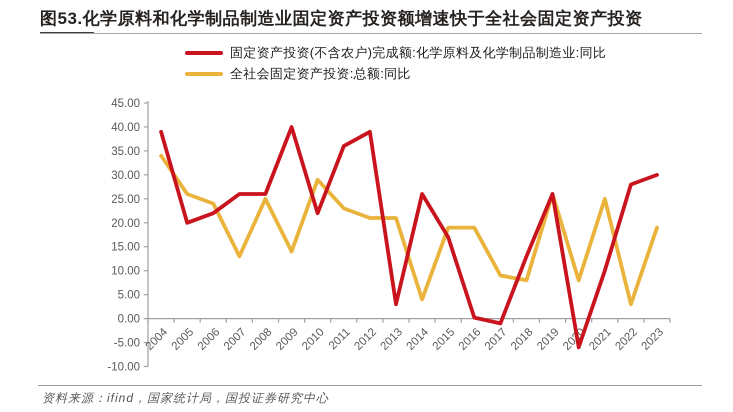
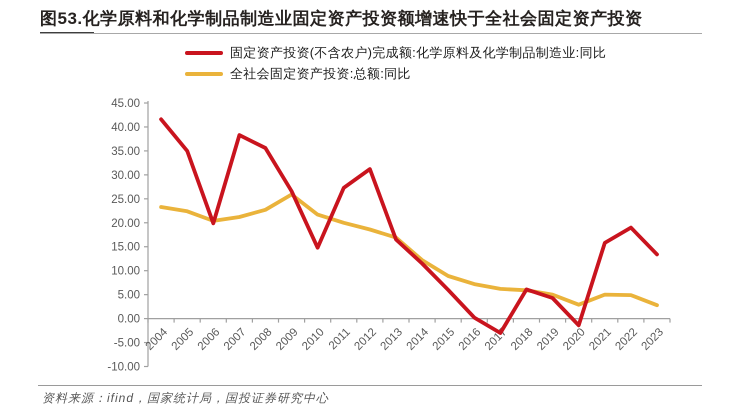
固定资产投资(不含农户)完成额:化学原料及化学制品制造业:同比/2004: 39 -> 42
全社会固定资产投资:总额:同比/2004: 34 -> 23
固定资产投资(不含农户)完成额:化学原料及化学制品制造业:同比/2005: 20 -> 35
全社会固定资产投资:总额:同比/2005: 26 -> 22
固定资产投资(不含农户)完成额:化学原料及化学制品制造业:同比/2006: 22 -> 20
全社会固定资产投资:总额:同比/2006: 24 -> 20
固定资产投资(不含农户)完成额:化学原料及化学制品制造业:同比/2007: 26 -> 38
全社会固定资产投资:总额:同比/2007: 13 -> 21
固定资产投资(不含农户)完成额:化学原料及化学制品制造业:同比/2008: 26 -> 36
全社会固定资产投资:总额:同比/2008: 25 -> 23
固定资产投资(不含农户)完成额:化学原料及化学制品制造业:同比/2009: 40 -> 27
全社会固定资产投资:总额:同比/2009: 14 -> 26
固定资产投资(不含农户)完成额:化学原料及化学制品制造业:同比/2010: 22 -> 15
全社会固定资产投资:总额:同比/2010: 29 -> 22
固定资产投资(不含农户)完成额:化学原料及化学制品制造业:同比/2011: 36 -> 27
全社会固定资产投资:总额:同比/2011: 23 -> 20
固定资产投资(不含农户)完成额:化学原料及化学制品制造业:同比/2012: 39 -> 31
全社会固定资产投资:总额:同比/2012: 21 -> 19
固定资产投资(不含农户)完成额:化学原料及化学制品制造业:同比/2013: 3 -> 16
全社会固定资产投资:总额:同比/2013: 21 -> 17
固定资产投资(不含农户)完成额:化学原料及化学制品制造业:同比/2014: 26 -> 12
全社会固定资产投资:总额:同比/2014: 4 -> 12
固定资产投资(不含农户)完成额:化学原料及化学制品制造业:同比/2015: 17 -> 6
全社会固定资产投资:总额:同比/2015: 19 -> 9
全社会固定资产投资:总额:同比/2016: 19 -> 7
固定资产投资(不含农户)完成额:化学原料及化学制品制造业:同比/2017: -1 -> -3
全社会固定资产投资:总额:同比/2017: 9 -> 6
固定资产投资(不含农户)完成额:化学原料及化学制品制造业:同比/2018: 13 -> 6
全社会固定资产投资:总额:同比/2018: 8 -> 6
固定资产投资(不含农户)完成额:化学原料及化学制品制造业:同比/2019: 26 -> 4
全社会固定资产投资:总额:同比/2019: 26 -> 5
固定资产投资(不含农户)完成额:化学原料及化学制品制造业:同比/2020: -6 -> -1
全社会固定资产投资:总额:同比/2020: 8 -> 3
固定资产投资(不含农户)完成额:化学原料及化学制品制造业:同比/2021: 10 -> 16
全社会固定资产投资:总额:同比/2021: 25 -> 5
固定资产投资(不含农户)完成额:化学原料及化学制品制造业:同比/2022: 28 -> 19
全社会固定资产投资:总额:同比/2022: 3 -> 5
固定资产投资(不含农户)完成额:化学原料及化学制品制造业:同比/2023: 30 -> 13
全社会固定资产投资:总额:同比/2023: 19 -> 3
